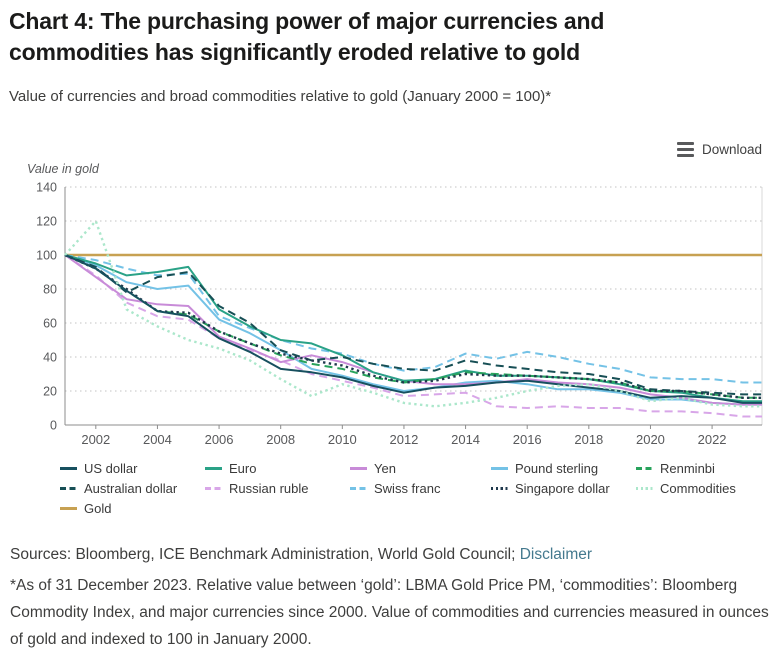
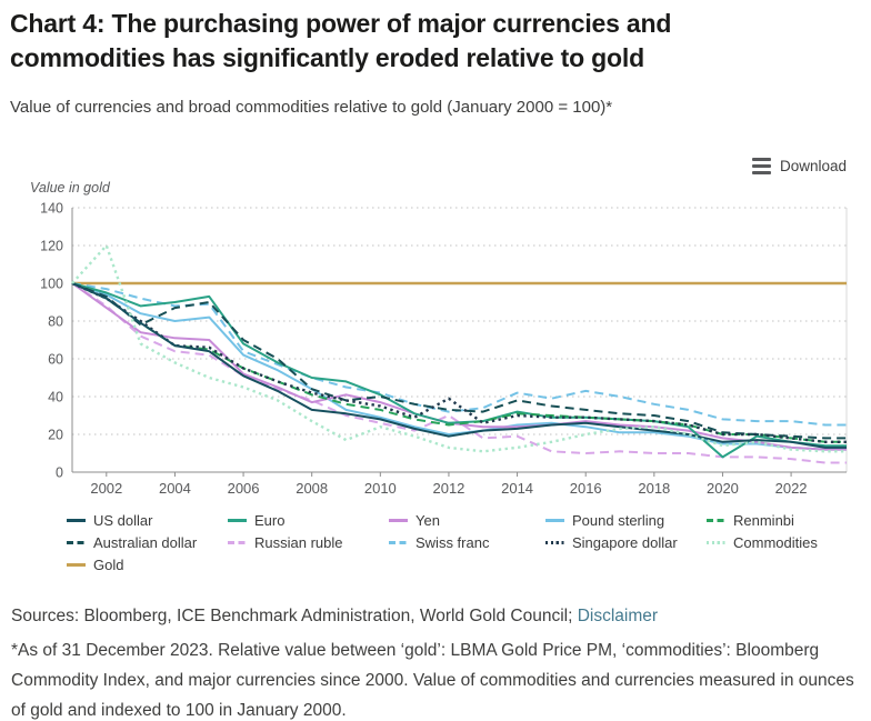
Russian ruble/2012: 17 -> 30
Singapore dollar/2012: 25 -> 39
Euro/2020: 20 -> 8
